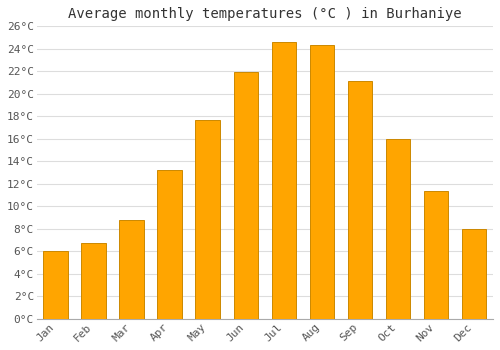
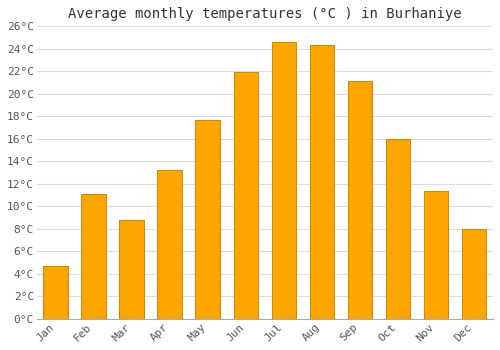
Jan: 6.0°C -> 4.7°C
Feb: 6.7°C -> 11.1°C
